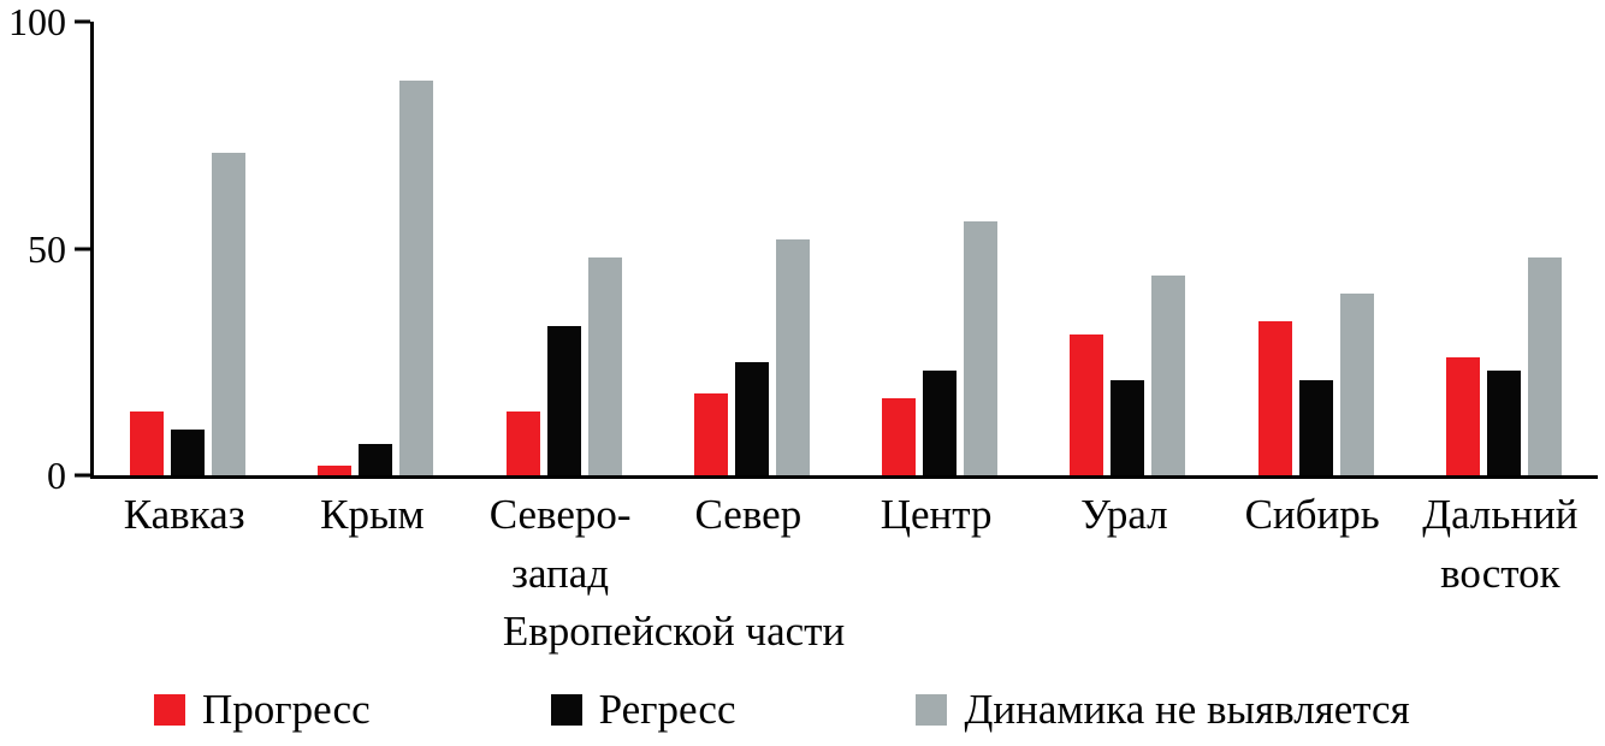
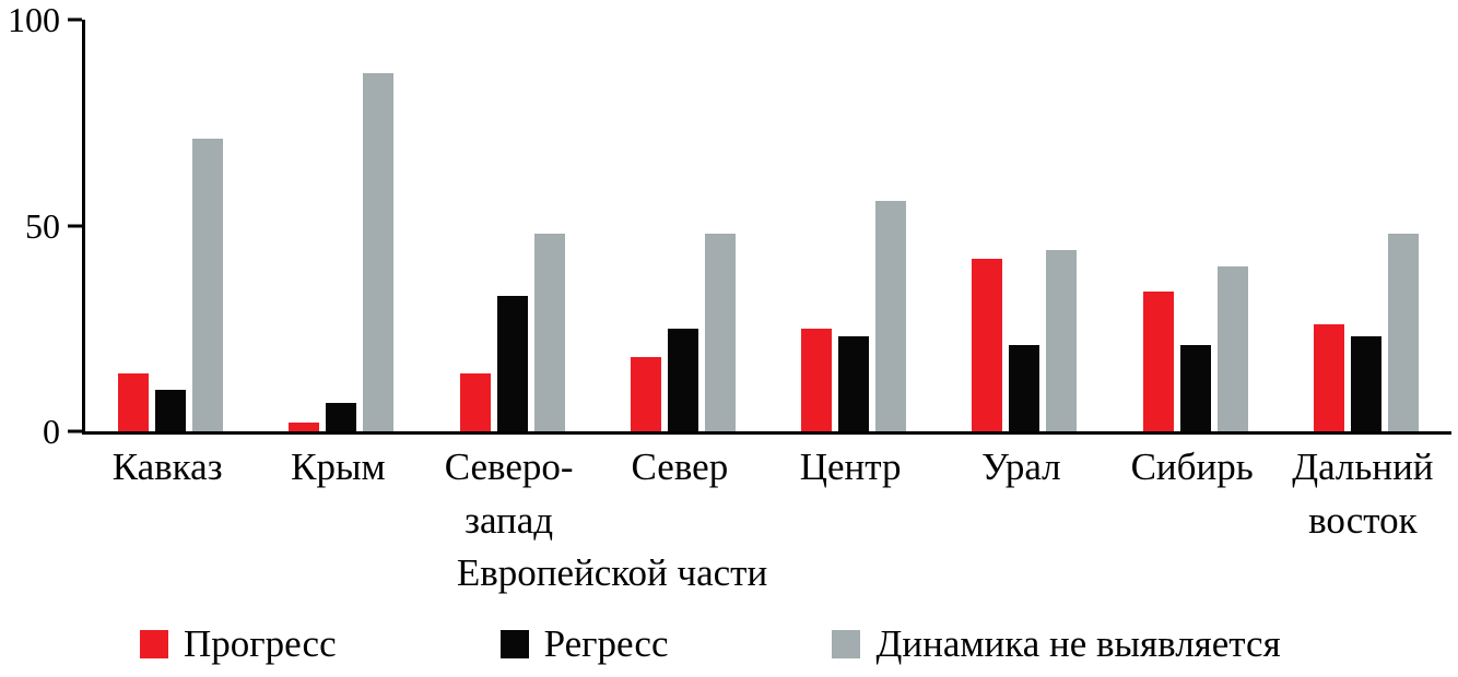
Динамика не выявляется/Север: 52 -> 48
Прогресс/Центр: 17 -> 25
Прогресс/Урал: 31 -> 42
